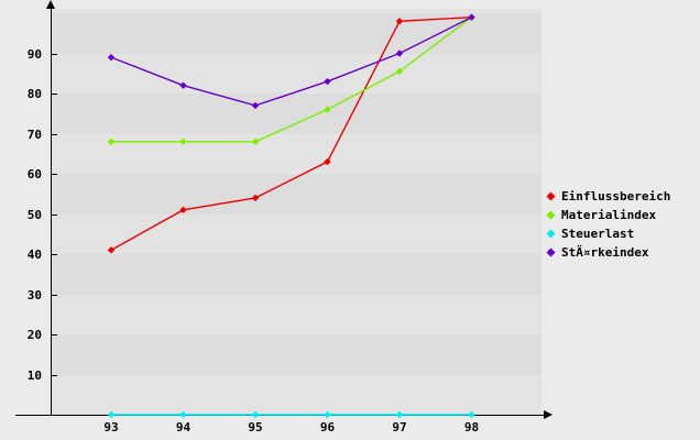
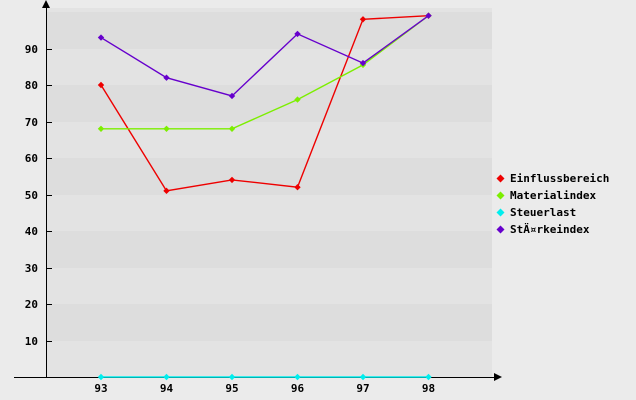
Einflussbereich/93: 41 -> 80
StÄ¤rkeindex/93: 89 -> 93
Einflussbereich/96: 63 -> 52
StÄ¤rkeindex/96: 83 -> 94
StÄ¤rkeindex/97: 90 -> 86
